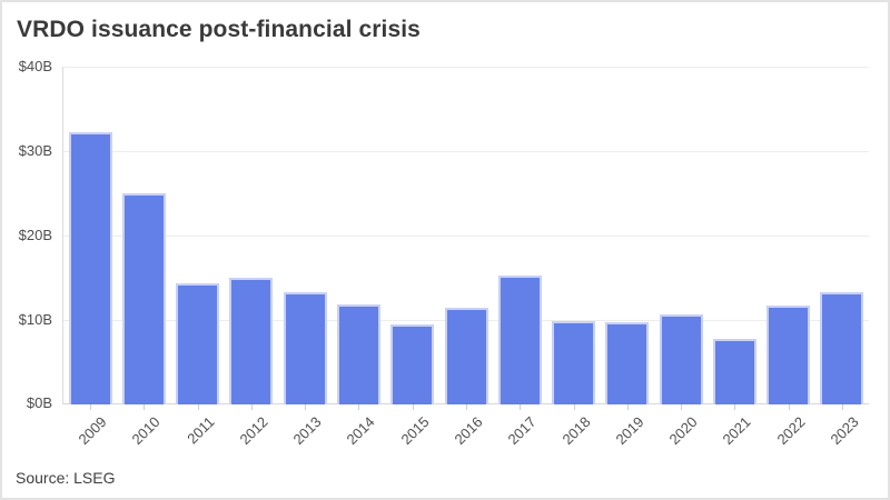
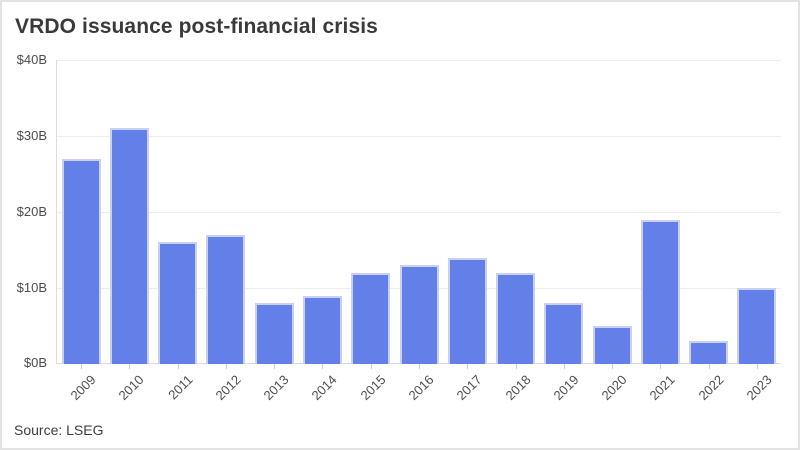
2009: $32B -> $27B
2010: $25B -> $31B
2011: $14B -> $16B
2012: $15B -> $17B
2013: $13B -> $8B
2014: $12B -> $9B
2015: $10B -> $12B
2016: $12B -> $13B
2017: $15B -> $14B
2018: $10B -> $12B
2019: $10B -> $8B
2020: $11B -> $5B
2021: $8B -> $19B
2022: $12B -> $3B
2023: $13B -> $10B
